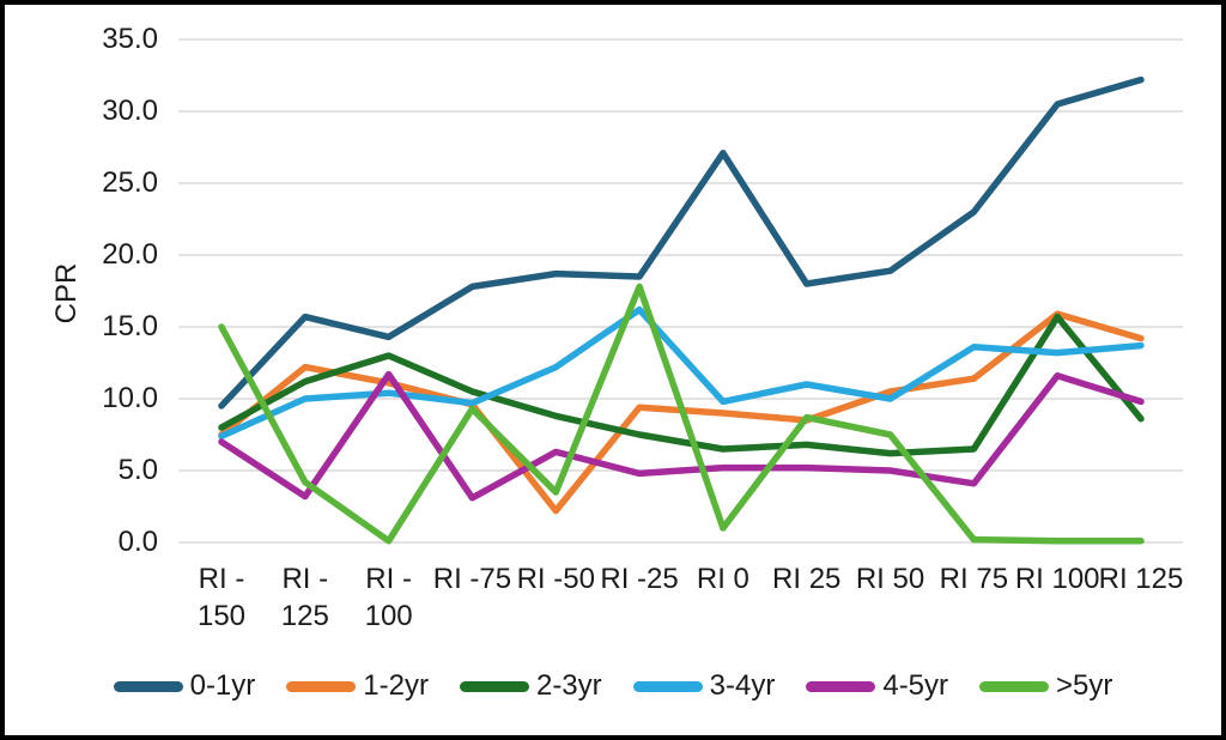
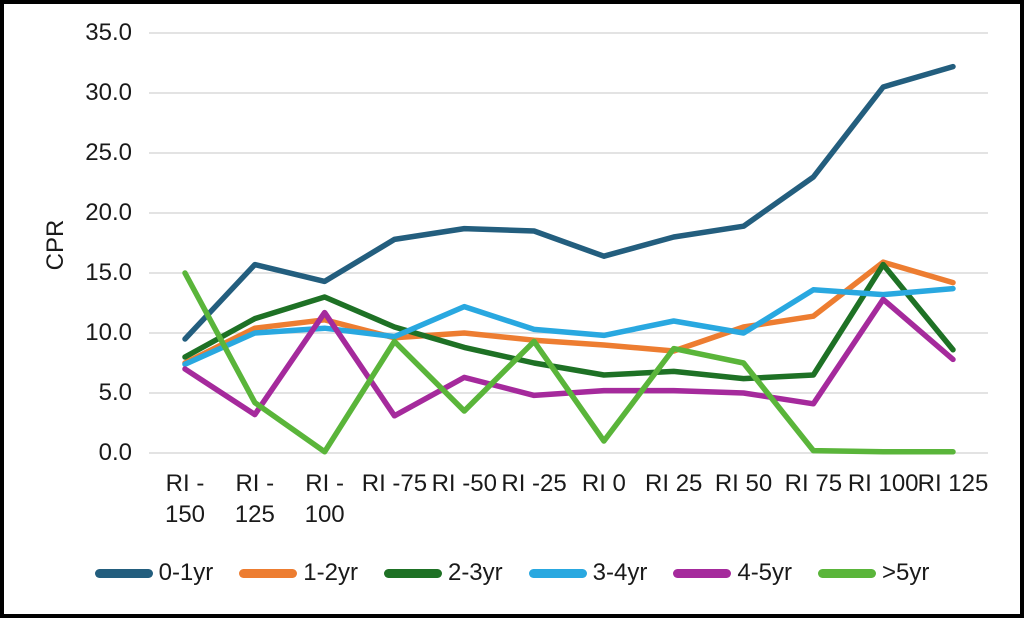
1-2yr/RI -125: 12.2 -> 10.4
1-2yr/RI -50: 2.2 -> 10.0
3-4yr/RI -25: 16.2 -> 10.3
>5yr/RI -25: 17.8 -> 9.3
0-1yr/RI 0: 27.1 -> 16.4
4-5yr/RI 100: 11.6 -> 12.8
4-5yr/RI 125: 9.8 -> 7.8
